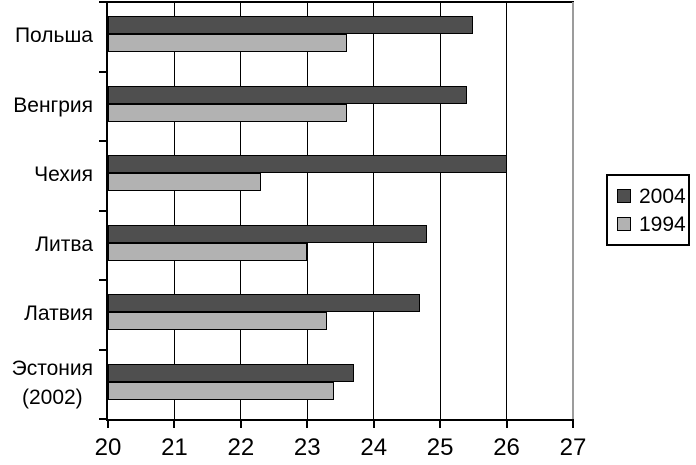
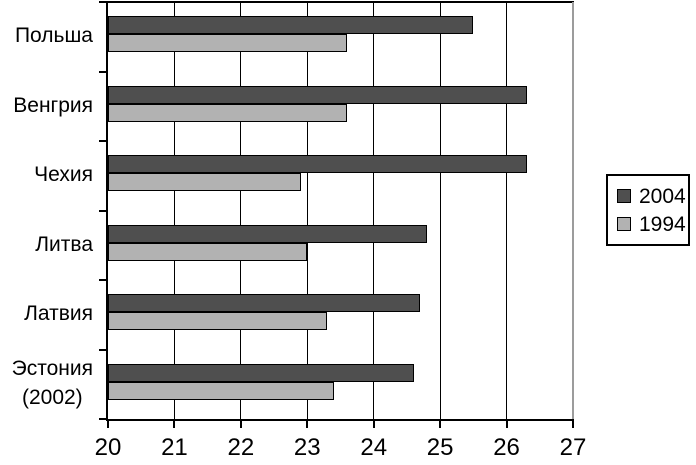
2004/Венгрия: 25.4 -> 26.3
2004/Чехия: 26.0 -> 26.3
1994/Чехия: 22.3 -> 22.9
2004/Эстония (2002): 23.7 -> 24.6
